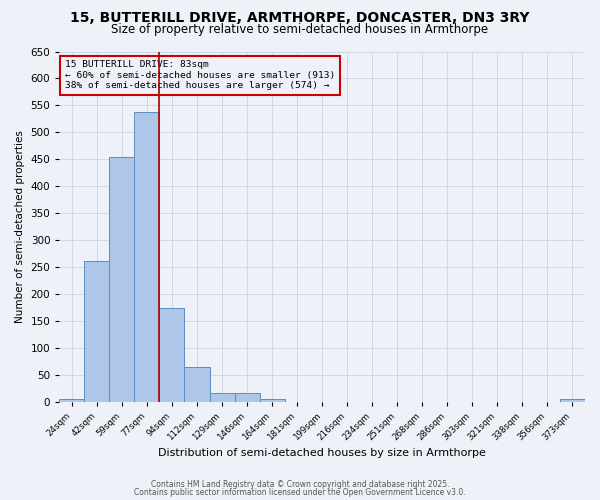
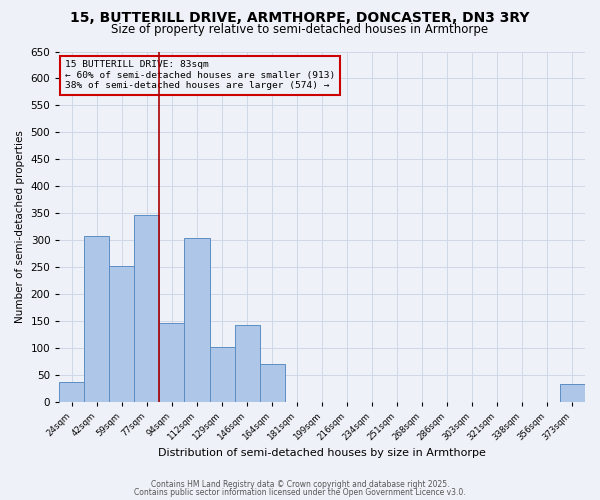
24sqm: 5 -> 36
42sqm: 262 -> 308
59sqm: 455 -> 252
77sqm: 537 -> 346
94sqm: 175 -> 146
112sqm: 65 -> 304
129sqm: 17 -> 102
146sqm: 17 -> 142
164sqm: 5 -> 70
373sqm: 5 -> 34
